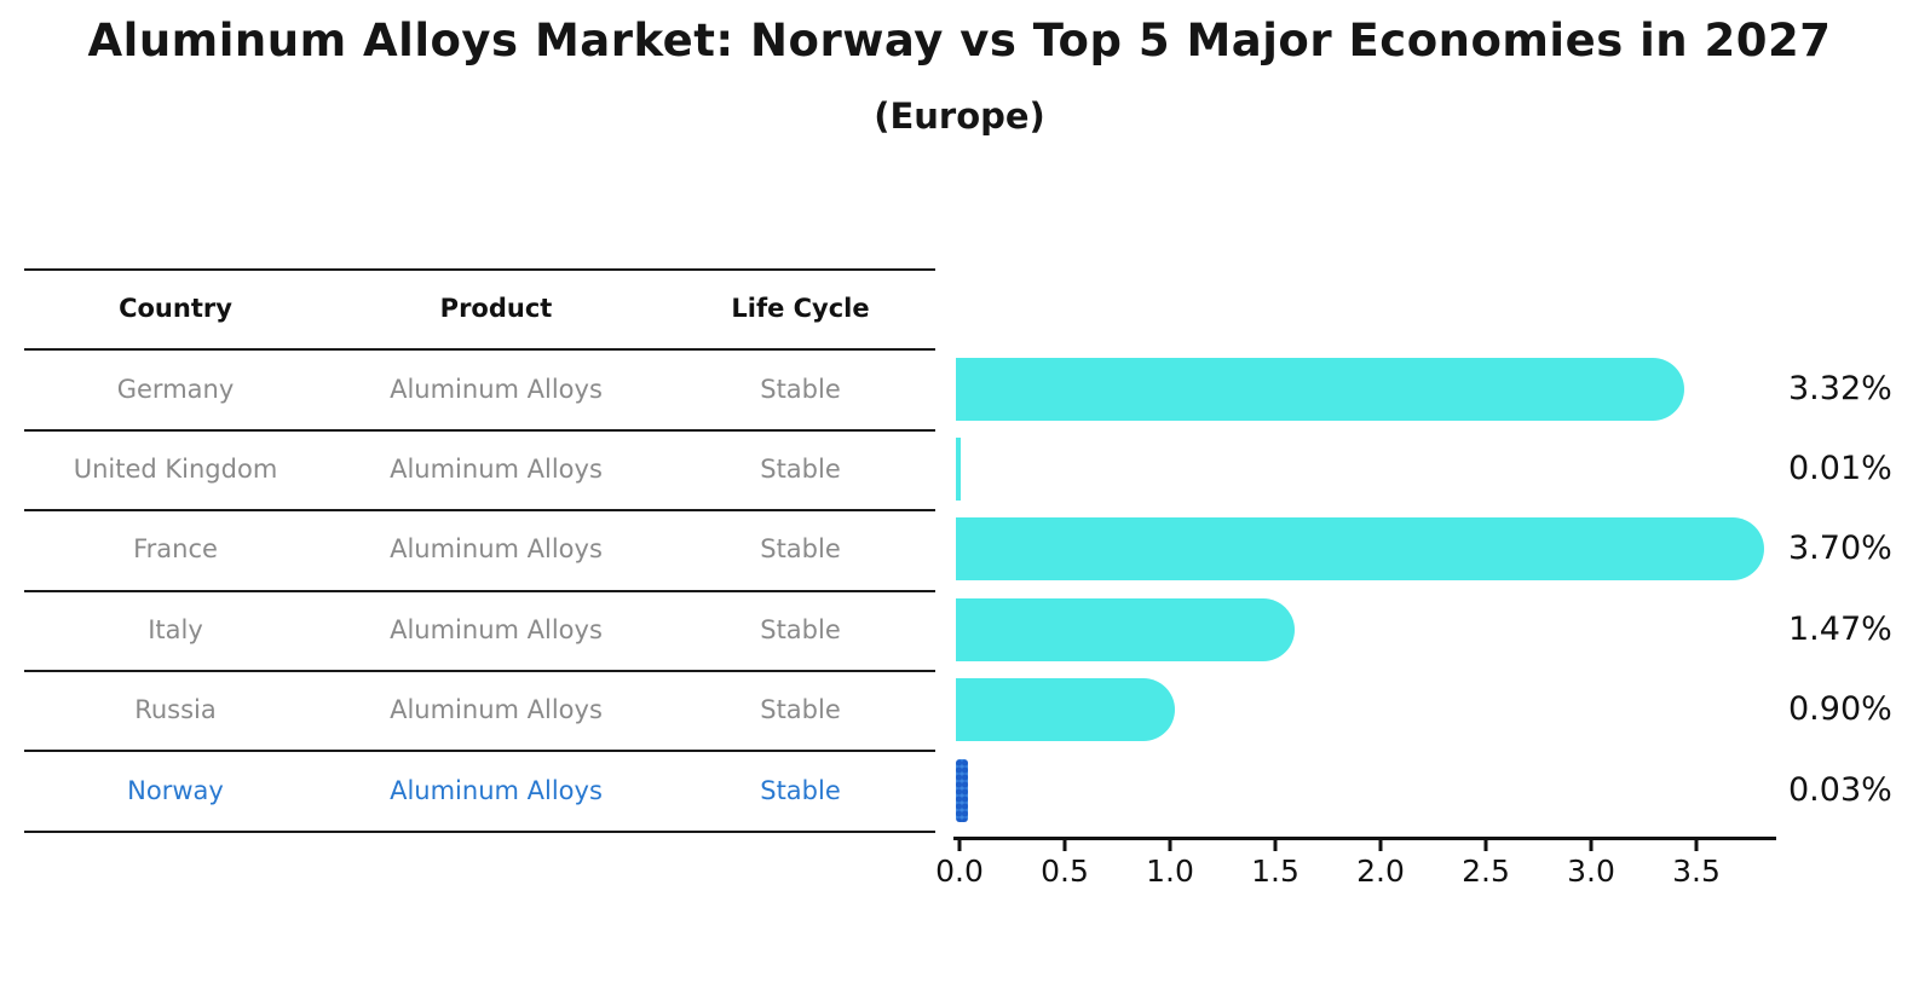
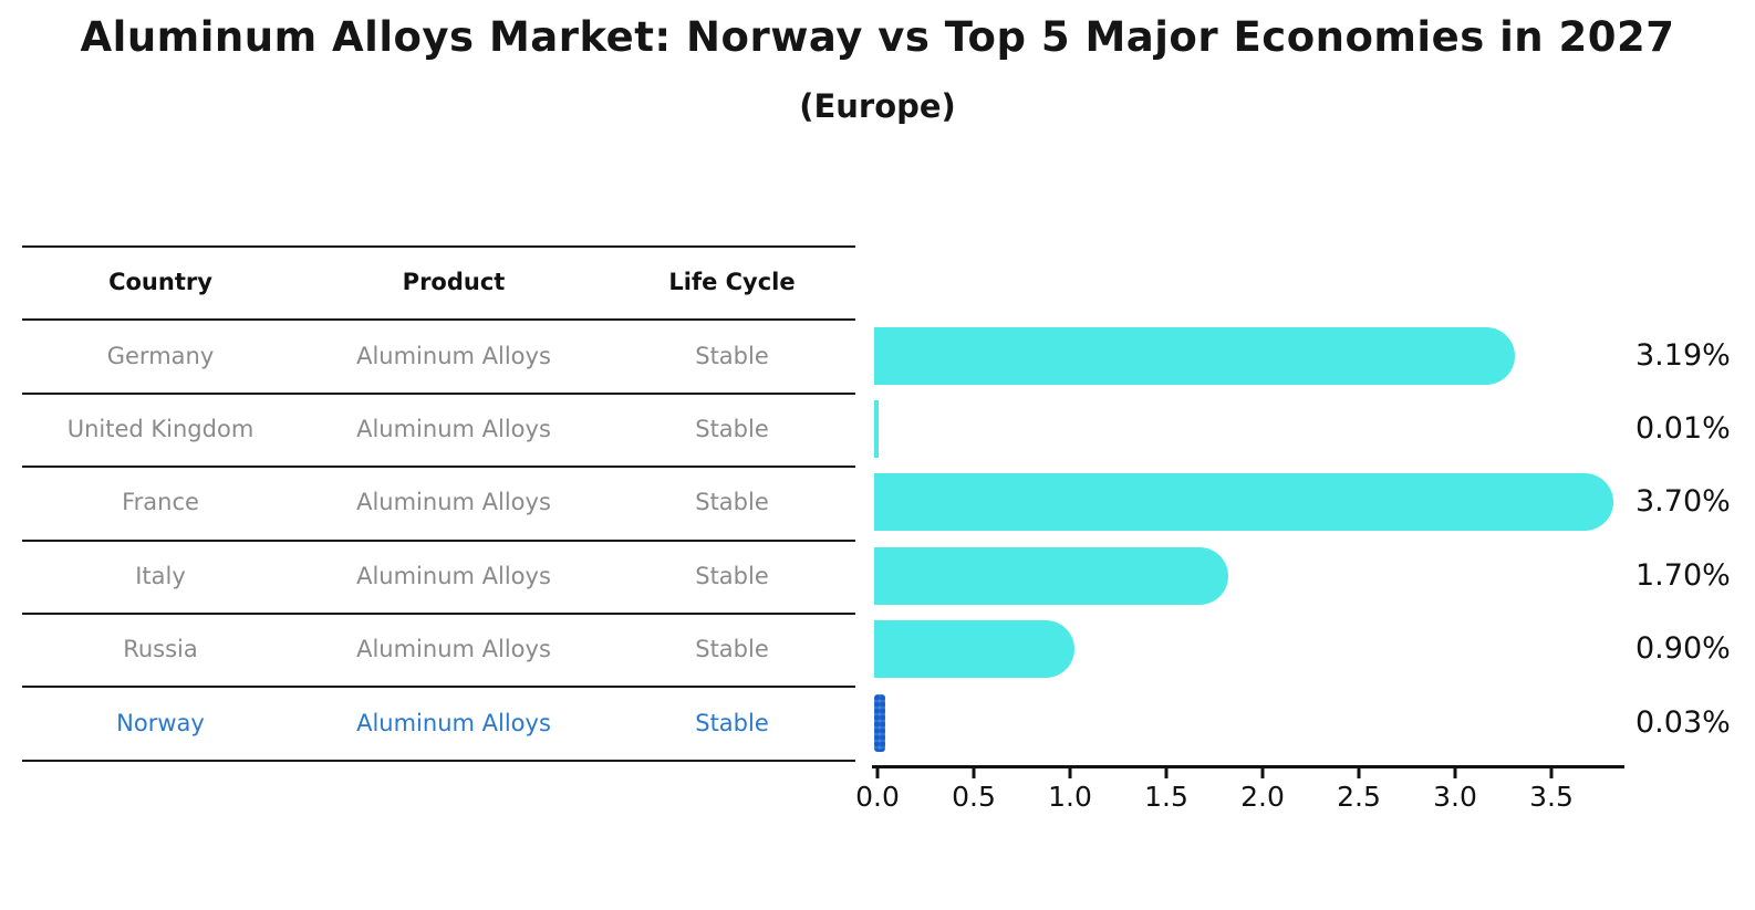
Germany: 3.32% -> 3.19%
Italy: 1.47% -> 1.70%
